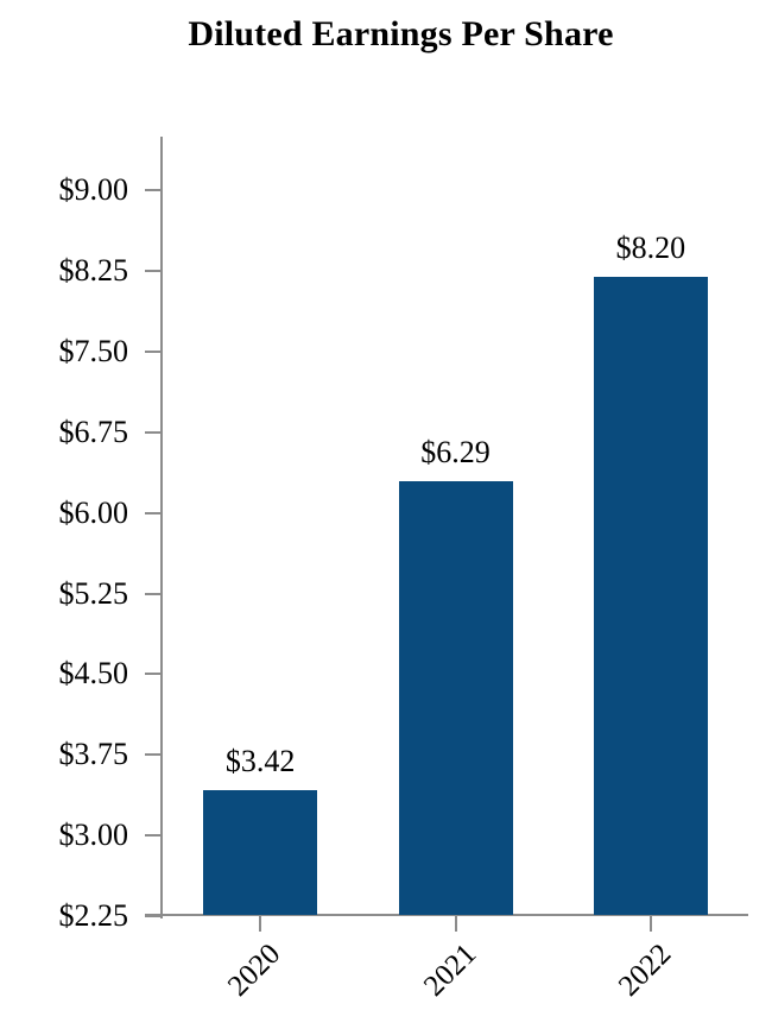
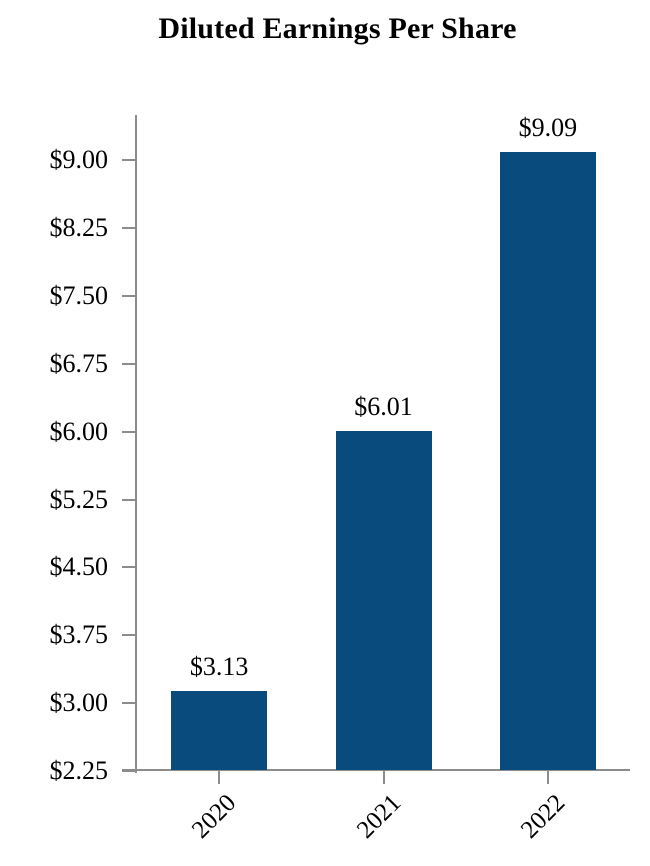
2020: $3.42 -> $3.13
2021: $6.29 -> $6.01
2022: $8.20 -> $9.09
